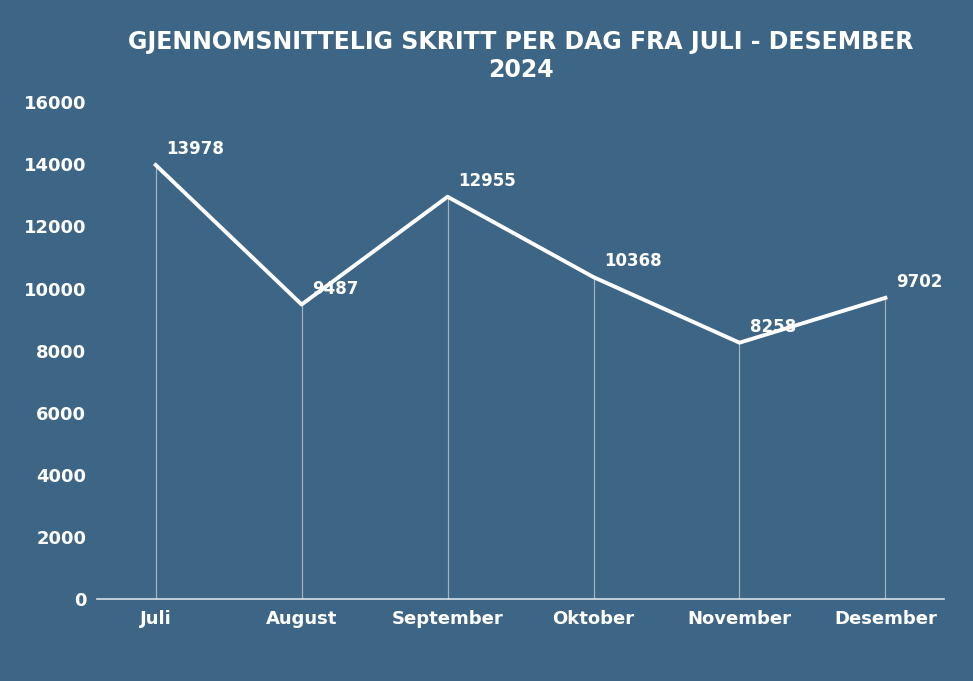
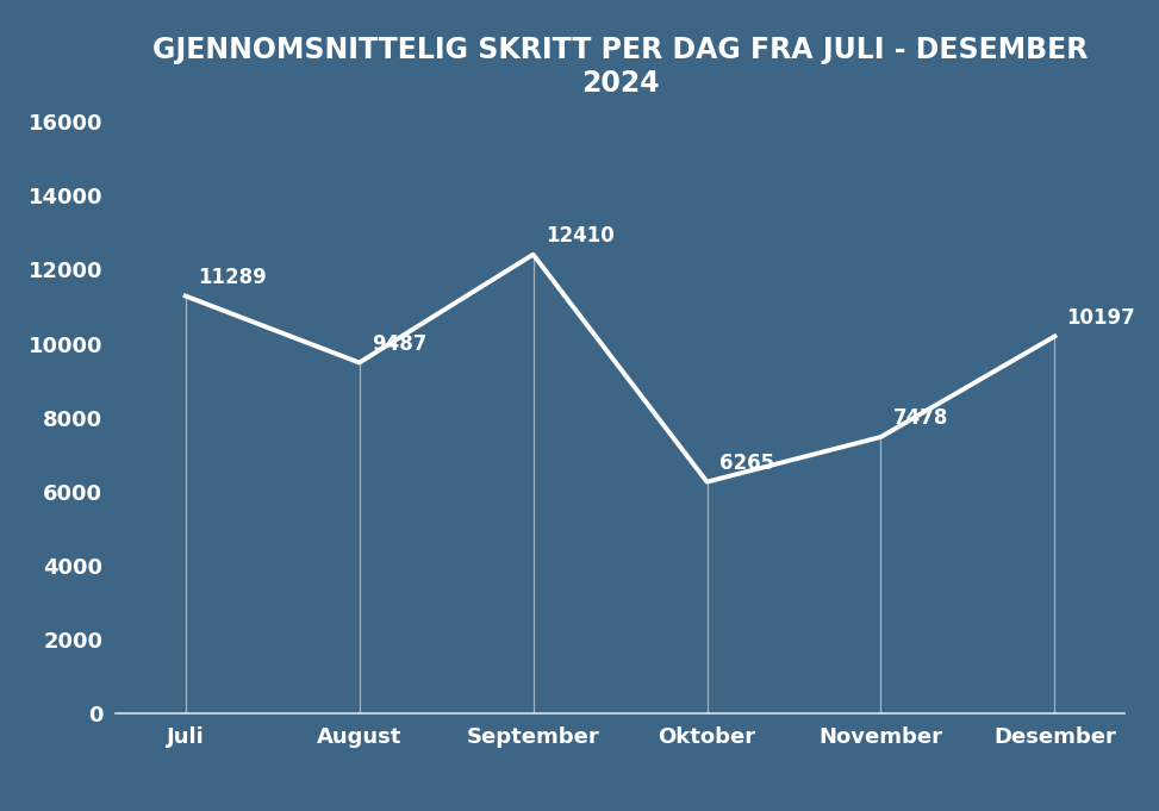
Juli: 13978 -> 11289
September: 12955 -> 12410
Oktober: 10368 -> 6265
November: 8258 -> 7478
Desember: 9702 -> 10197
